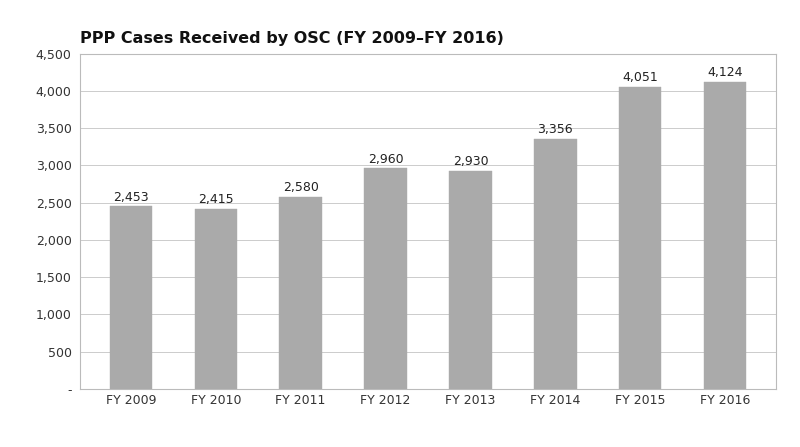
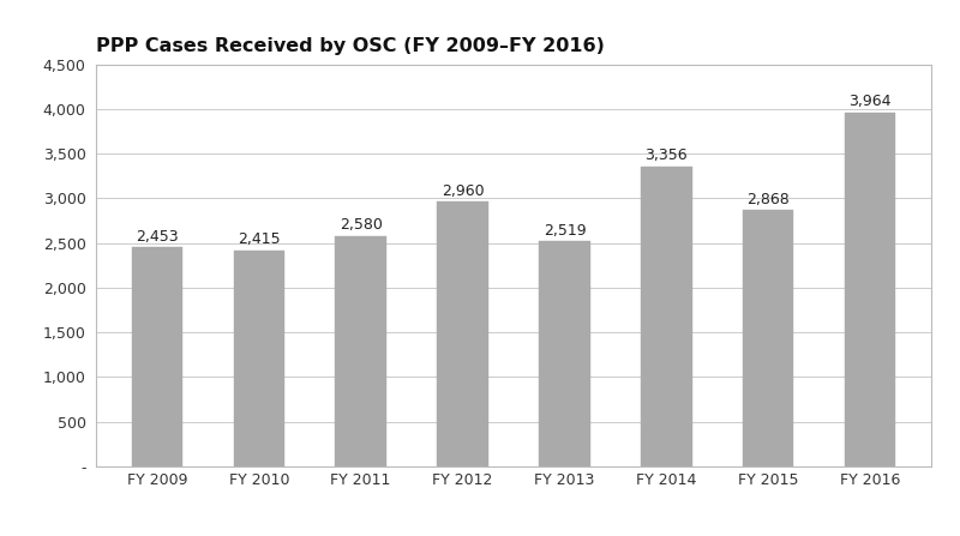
FY 2013: 2,930 -> 2,519
FY 2015: 4,051 -> 2,868
FY 2016: 4,124 -> 3,964
